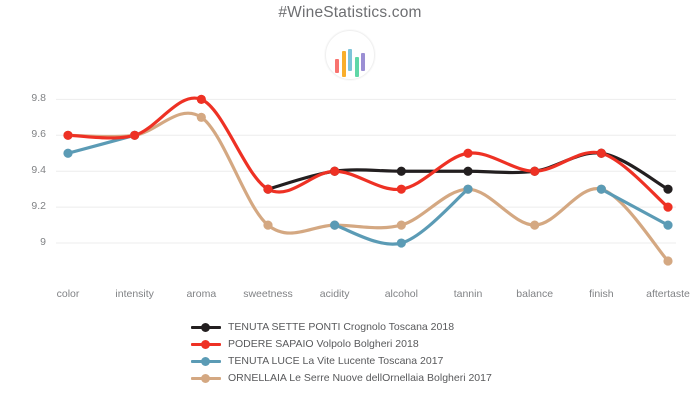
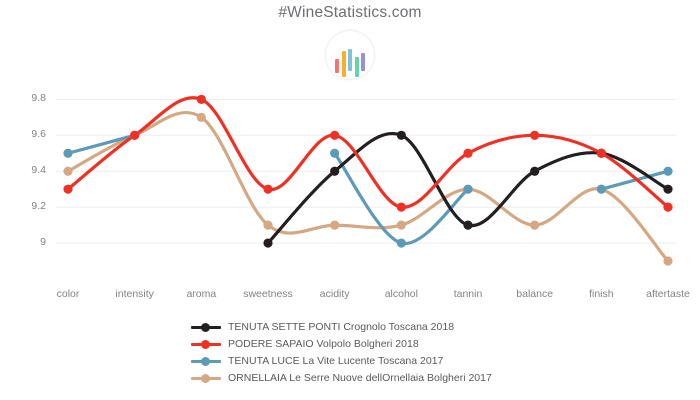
PODERE SAPAIO Volpolo Bolgheri 2018/color: 9.6 -> 9.3
ORNELLAIA Le Serre Nuove dellOrnellaia Bolgheri 2017/color: 9.6 -> 9.4
TENUTA SETTE PONTI Crognolo Toscana 2018/sweetness: 9.3 -> 9.0
PODERE SAPAIO Volpolo Bolgheri 2018/acidity: 9.4 -> 9.6
TENUTA LUCE La Vite Lucente Toscana 2017/acidity: 9.1 -> 9.5
TENUTA SETTE PONTI Crognolo Toscana 2018/alcohol: 9.4 -> 9.6
PODERE SAPAIO Volpolo Bolgheri 2018/alcohol: 9.3 -> 9.2
TENUTA SETTE PONTI Crognolo Toscana 2018/tannin: 9.4 -> 9.1
PODERE SAPAIO Volpolo Bolgheri 2018/balance: 9.4 -> 9.6
TENUTA LUCE La Vite Lucente Toscana 2017/aftertaste: 9.1 -> 9.4
